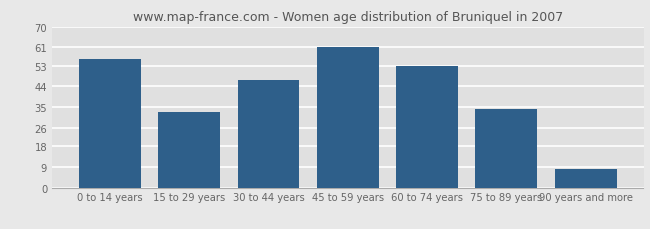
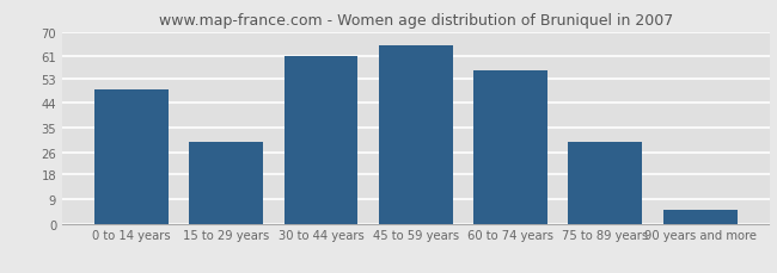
0 to 14 years: 56 -> 49
15 to 29 years: 33 -> 30
30 to 44 years: 47 -> 61
45 to 59 years: 61 -> 65
60 to 74 years: 53 -> 56
75 to 89 years: 34 -> 30
90 years and more: 8 -> 5
